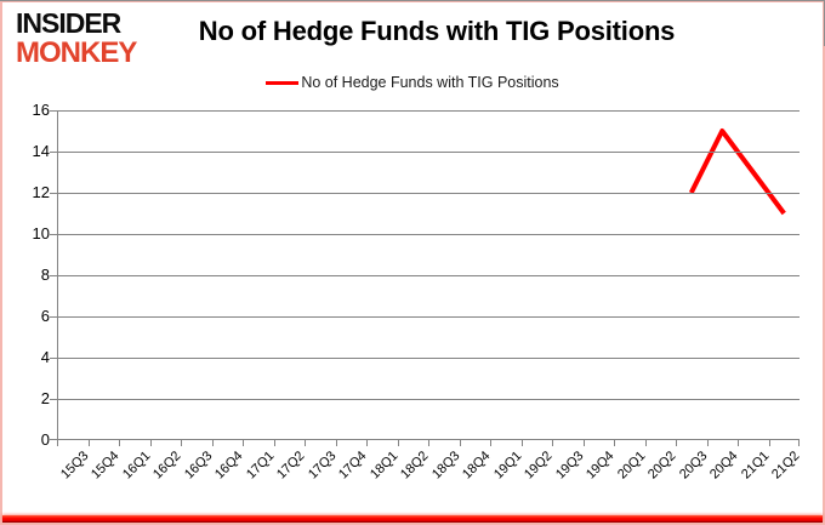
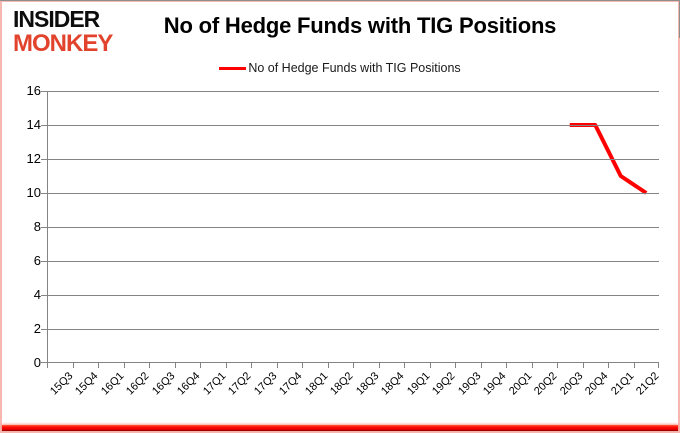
20Q3: 12 -> 14
20Q4: 15 -> 14
21Q1: 13 -> 11
21Q2: 11 -> 10
